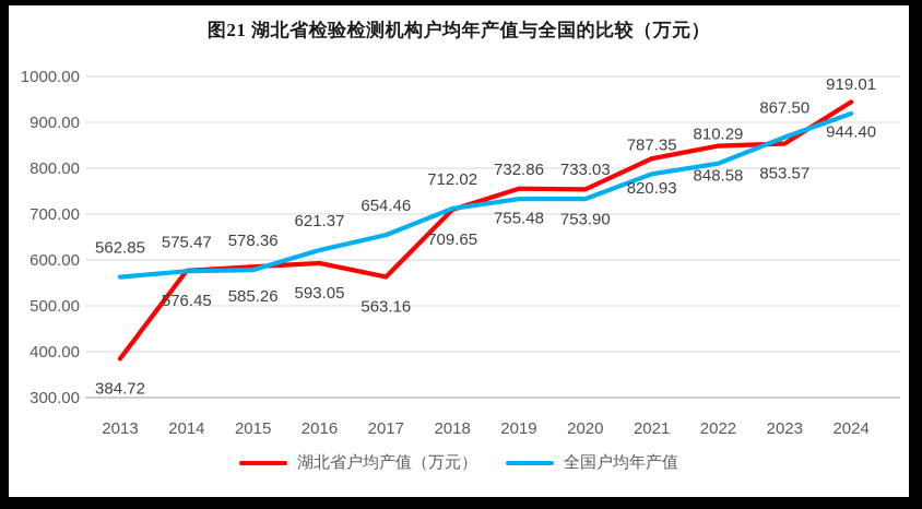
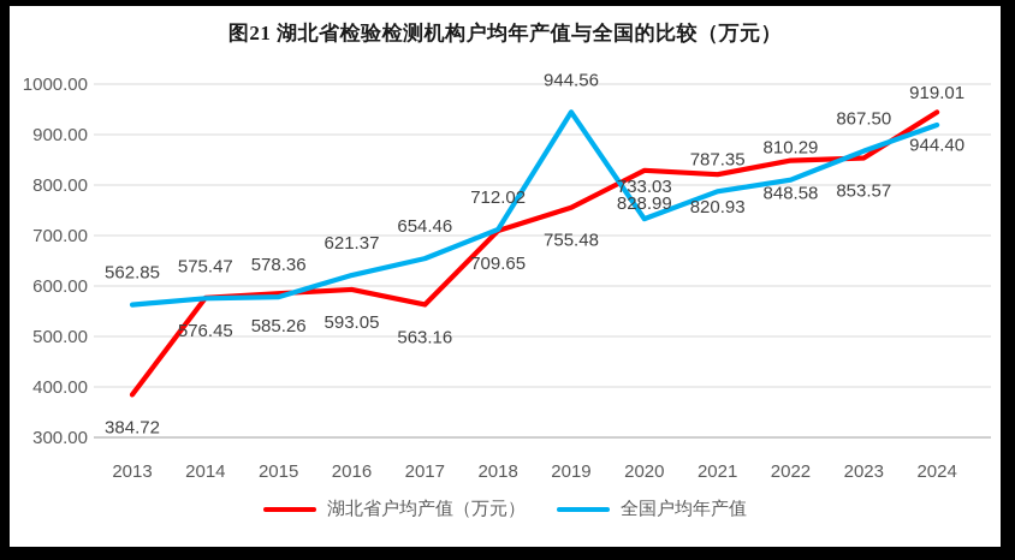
全国户均年产值/2019: 732.86 -> 944.56
湖北省户均产值（万元）/2020: 753.90 -> 828.99
